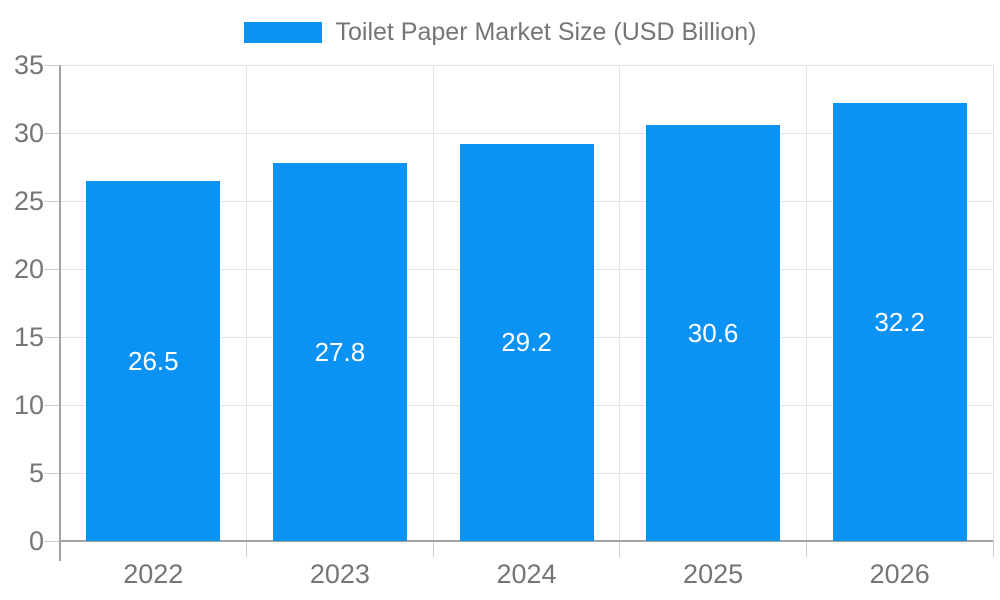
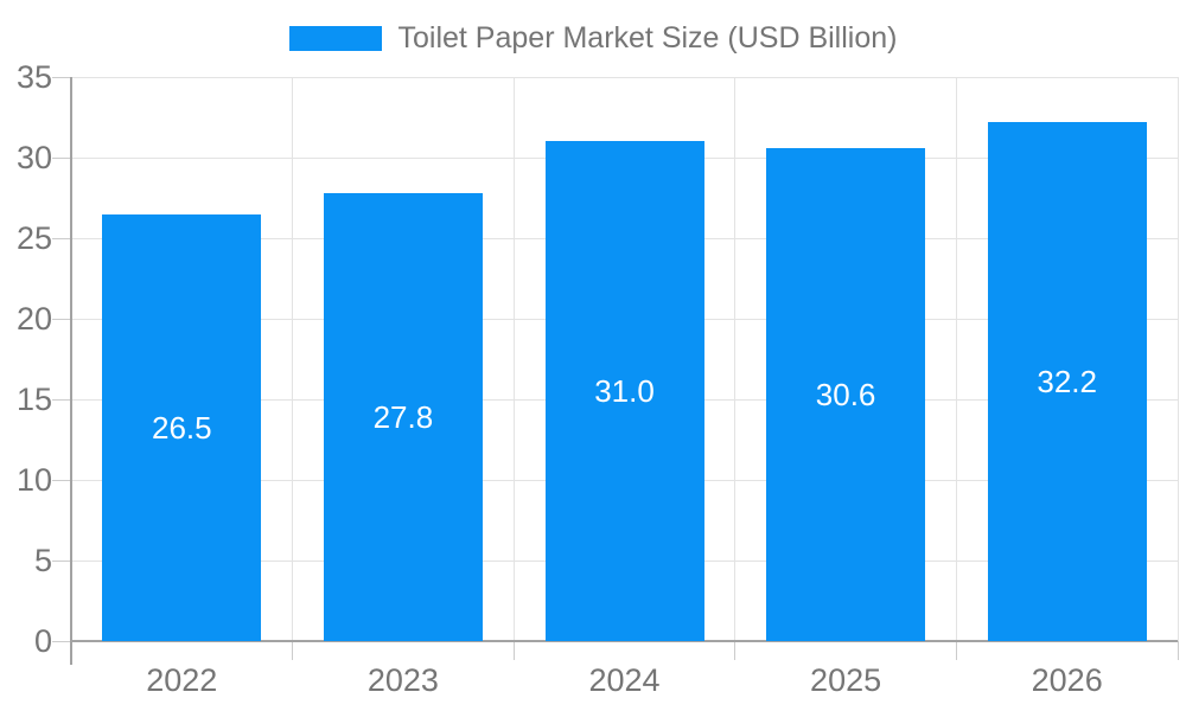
2024: 29.2 -> 31.0
